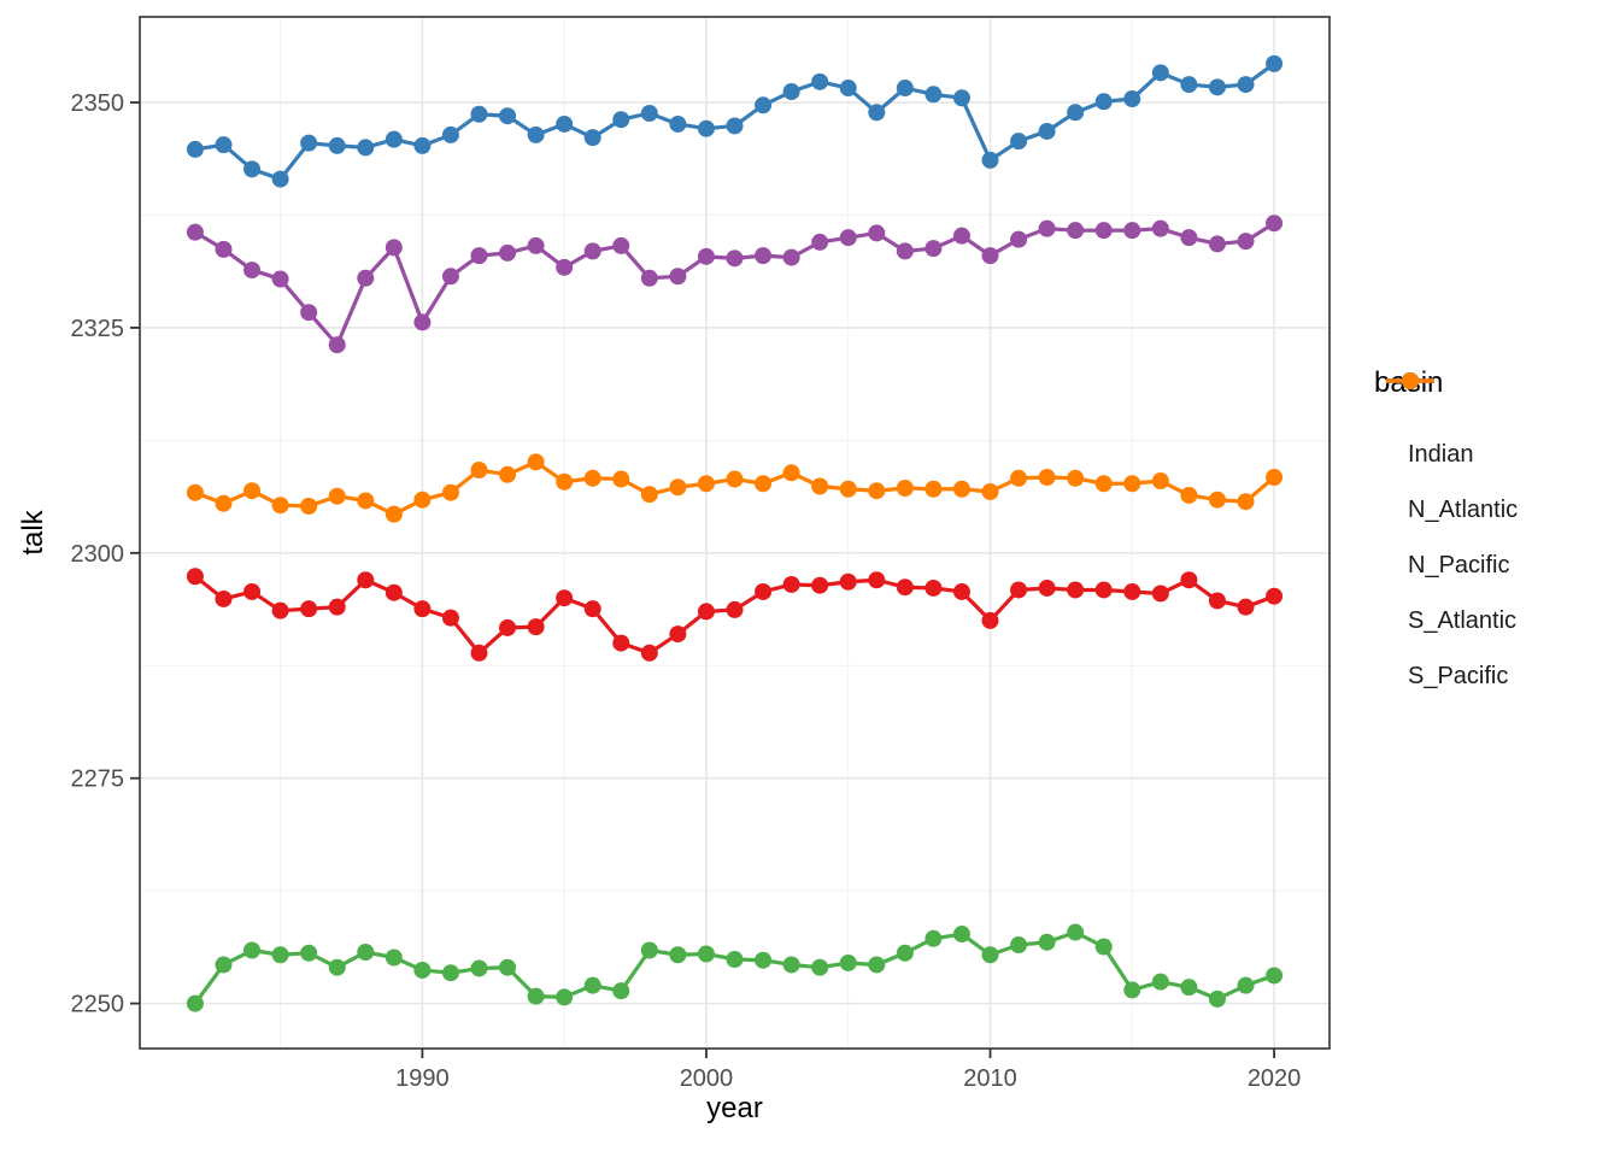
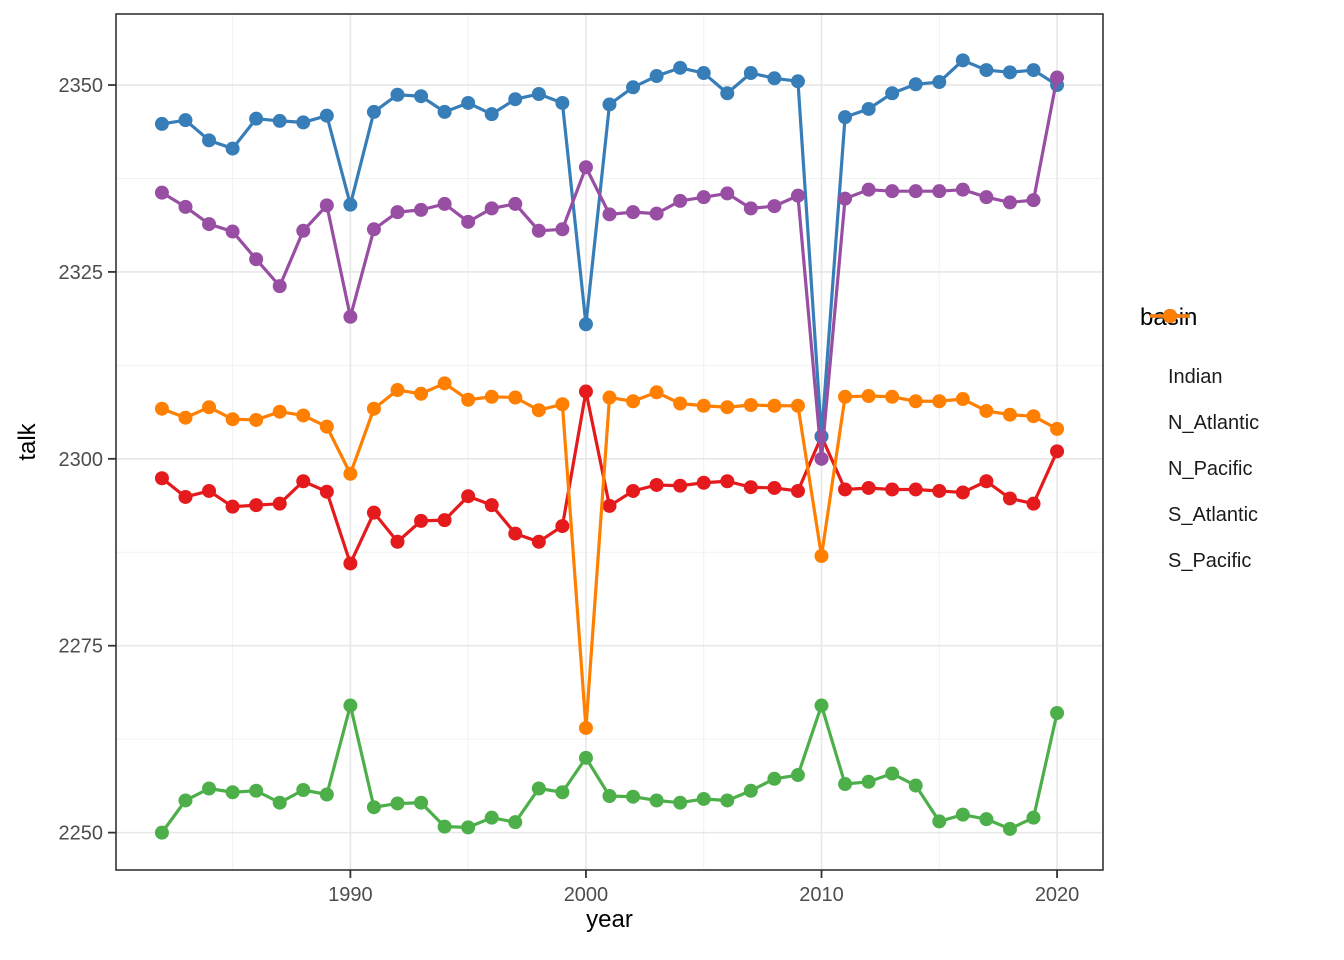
Indian/1990: 2294 -> 2286
N_Atlantic/1990: 2345 -> 2334
N_Pacific/1990: 2254 -> 2267
S_Atlantic/1990: 2326 -> 2319
S_Pacific/1990: 2306 -> 2298
Indian/2000: 2294 -> 2309
N_Atlantic/2000: 2347 -> 2318
N_Pacific/2000: 2256 -> 2260
S_Atlantic/2000: 2333 -> 2339
S_Pacific/2000: 2308 -> 2264
Indian/2010: 2292 -> 2303
N_Atlantic/2010: 2344 -> 2303
N_Pacific/2010: 2255 -> 2267
S_Atlantic/2010: 2333 -> 2300
S_Pacific/2010: 2307 -> 2287
Indian/2020: 2295 -> 2301
N_Atlantic/2020: 2354 -> 2350
N_Pacific/2020: 2253 -> 2266
S_Atlantic/2020: 2337 -> 2351
S_Pacific/2020: 2308 -> 2304
